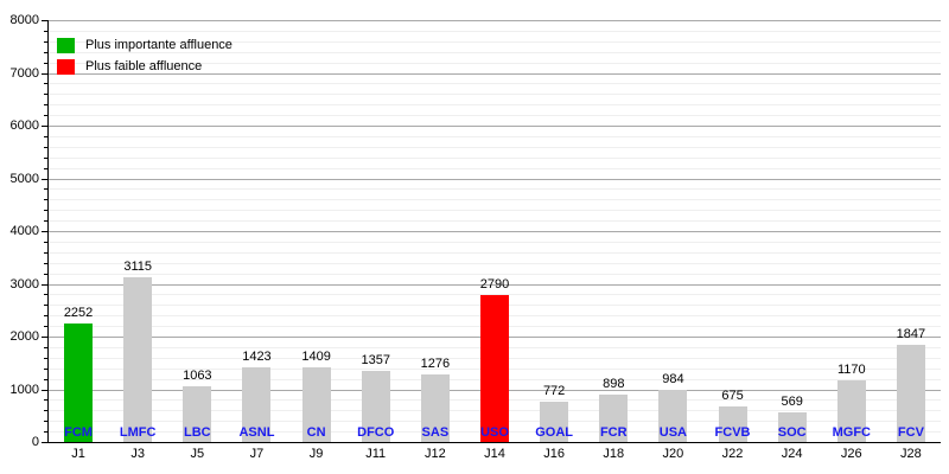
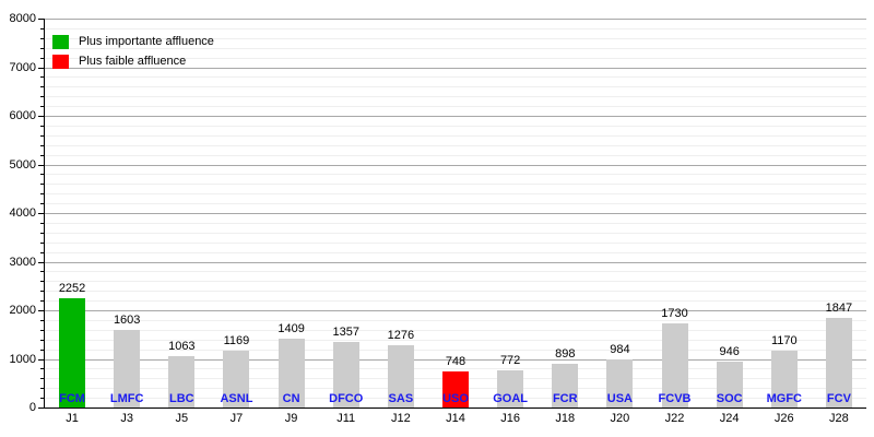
J3: 3115 -> 1603
J7: 1423 -> 1169
J14: 2790 -> 748
J22: 675 -> 1730
J24: 569 -> 946
